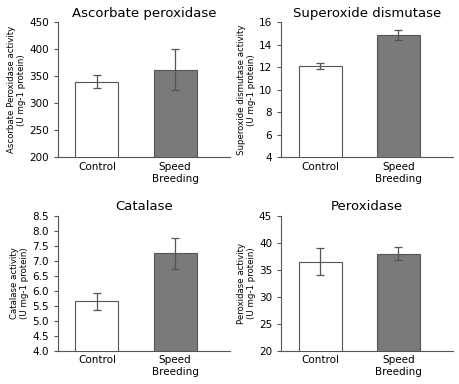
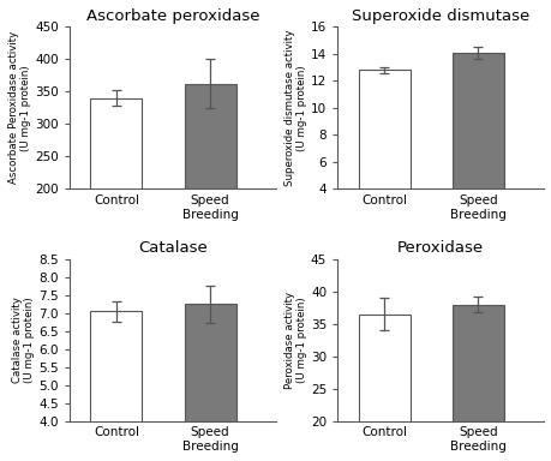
Superoxide dismutase/Control: 12.1 -> 12.8
Superoxide dismutase/Speed Breeding: 14.9 -> 14.1
Catalase/Control: 5.65 -> 7.05
